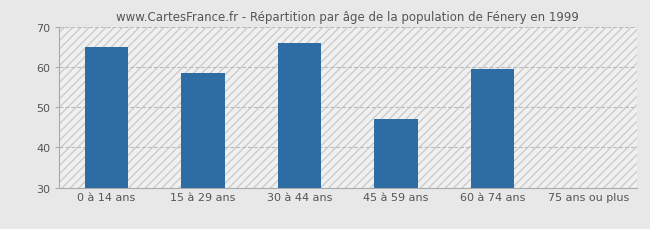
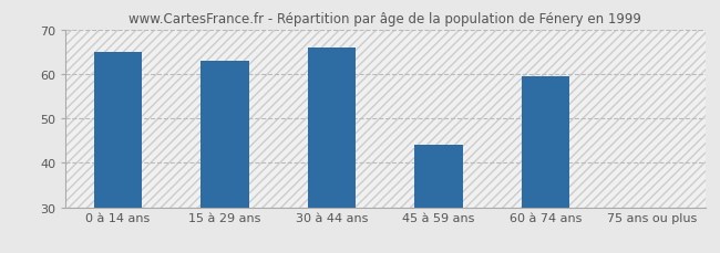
15 à 29 ans: 58.5 -> 63.0
45 à 59 ans: 47.0 -> 44.0
